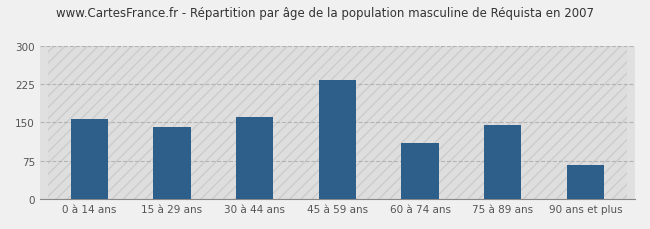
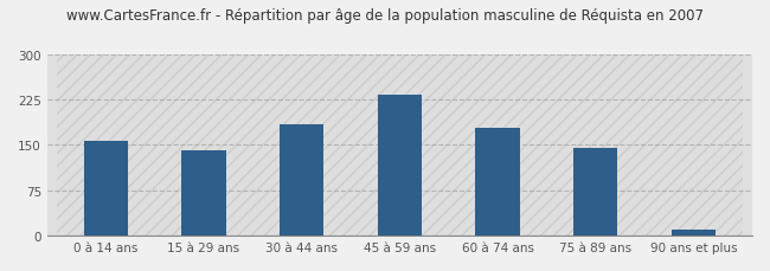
30 à 44 ans: 160 -> 183
60 à 74 ans: 110 -> 178
90 ans et plus: 66 -> 10
